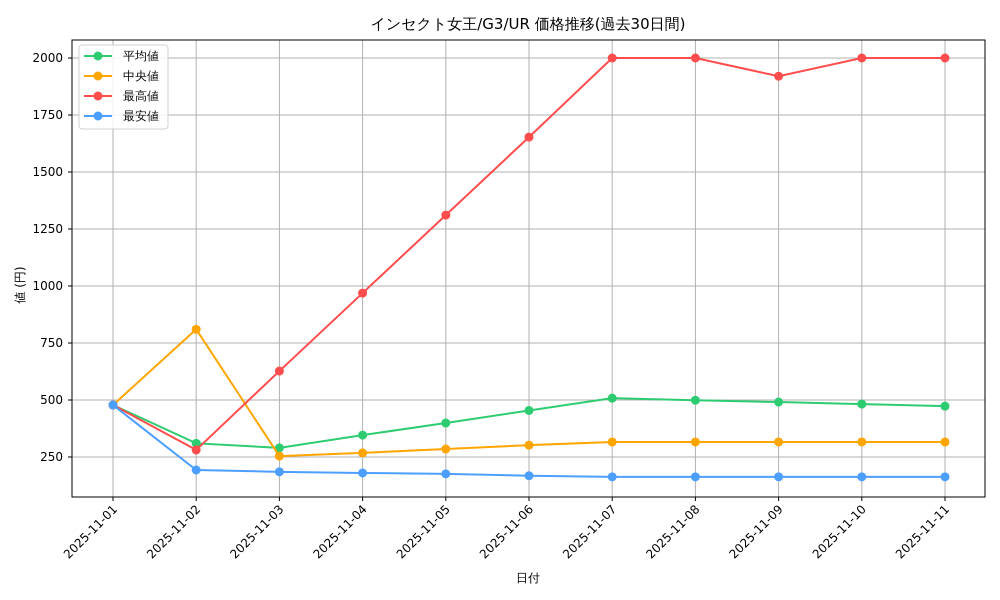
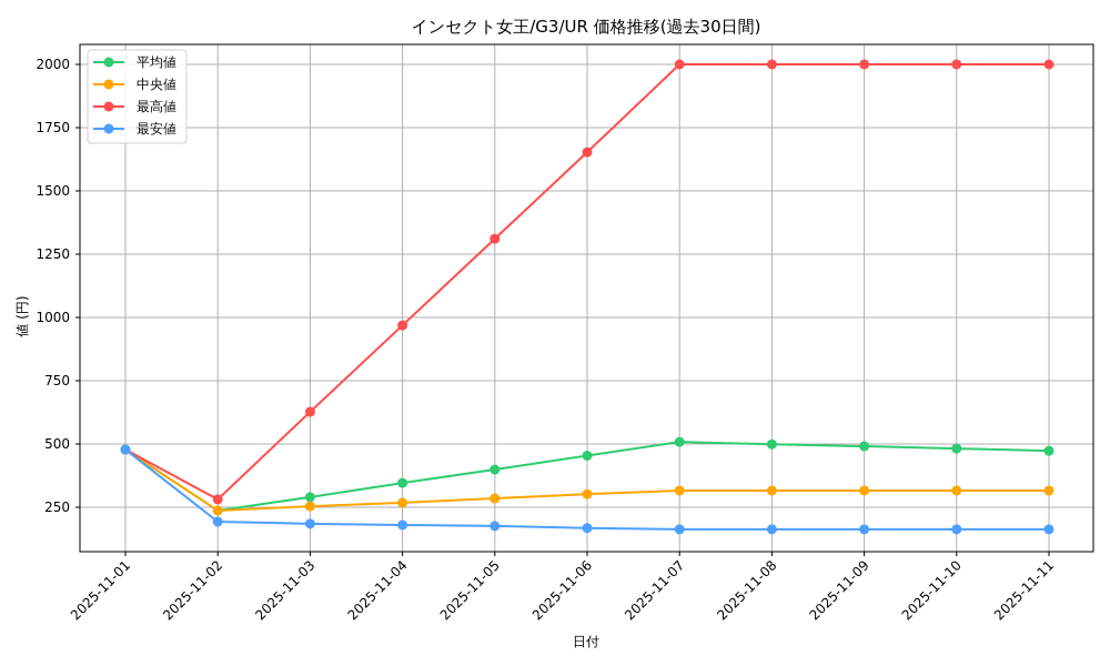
平均値/2025-11-02: 310 -> 240
中央値/2025-11-02: 810 -> 240
最高値/2025-11-09: 1920 -> 2000
